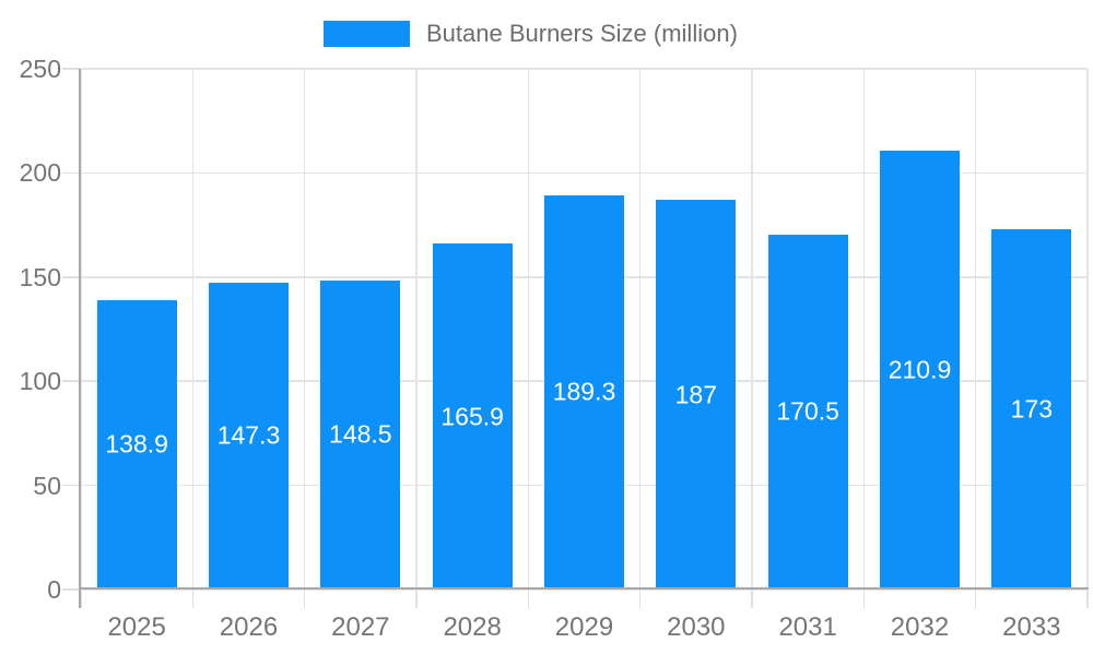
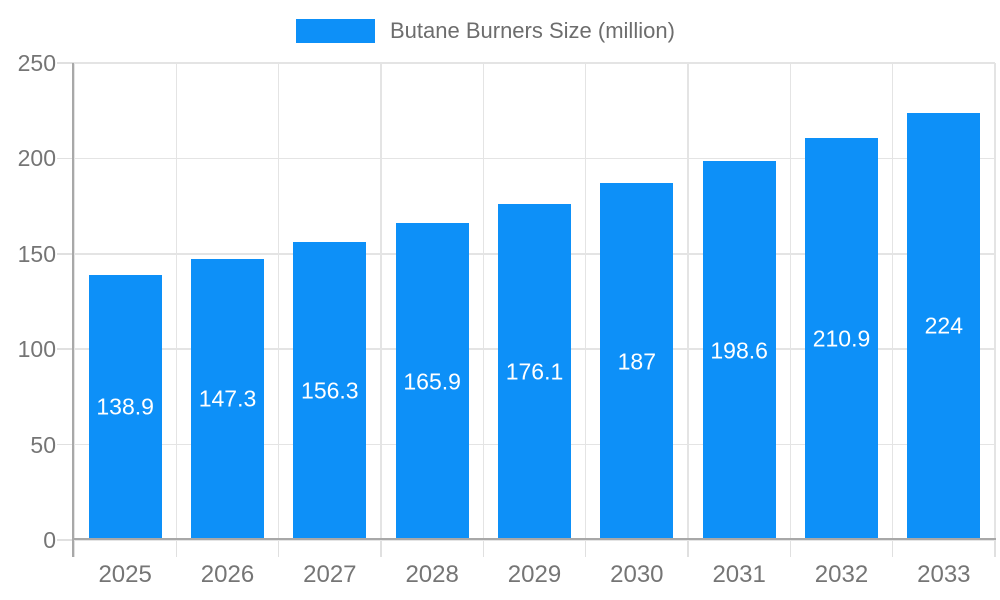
2027: 148.5 -> 156.3
2029: 189.3 -> 176.1
2031: 170.5 -> 198.6
2033: 173 -> 224
